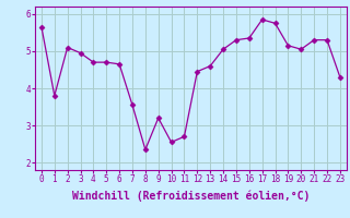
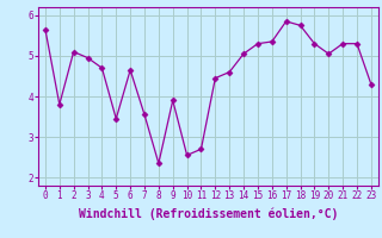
5: 4.70 -> 3.45
9: 3.20 -> 3.90
19: 5.15 -> 5.30
